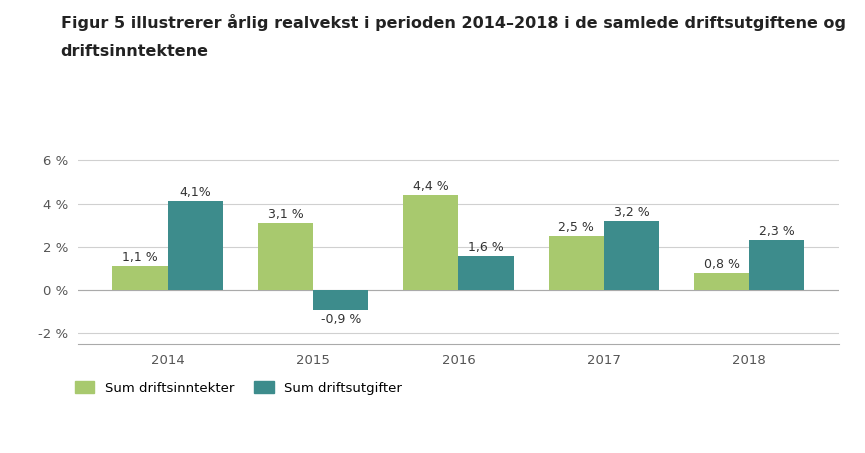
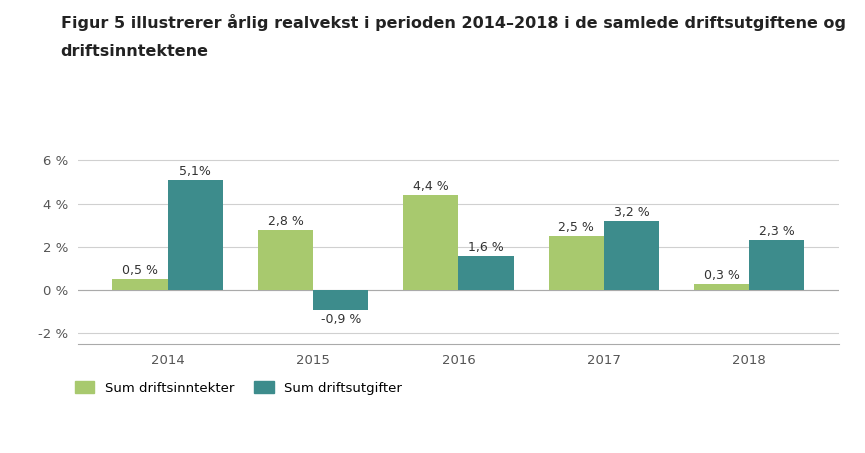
Sum driftsinntekter/2014: 1,1 -> 0,5
Sum driftsutgifter/2014: 4,1% -> 5,1%
Sum driftsinntekter/2015: 3,1 -> 2,8
Sum driftsinntekter/2018: 0,8 -> 0,3
